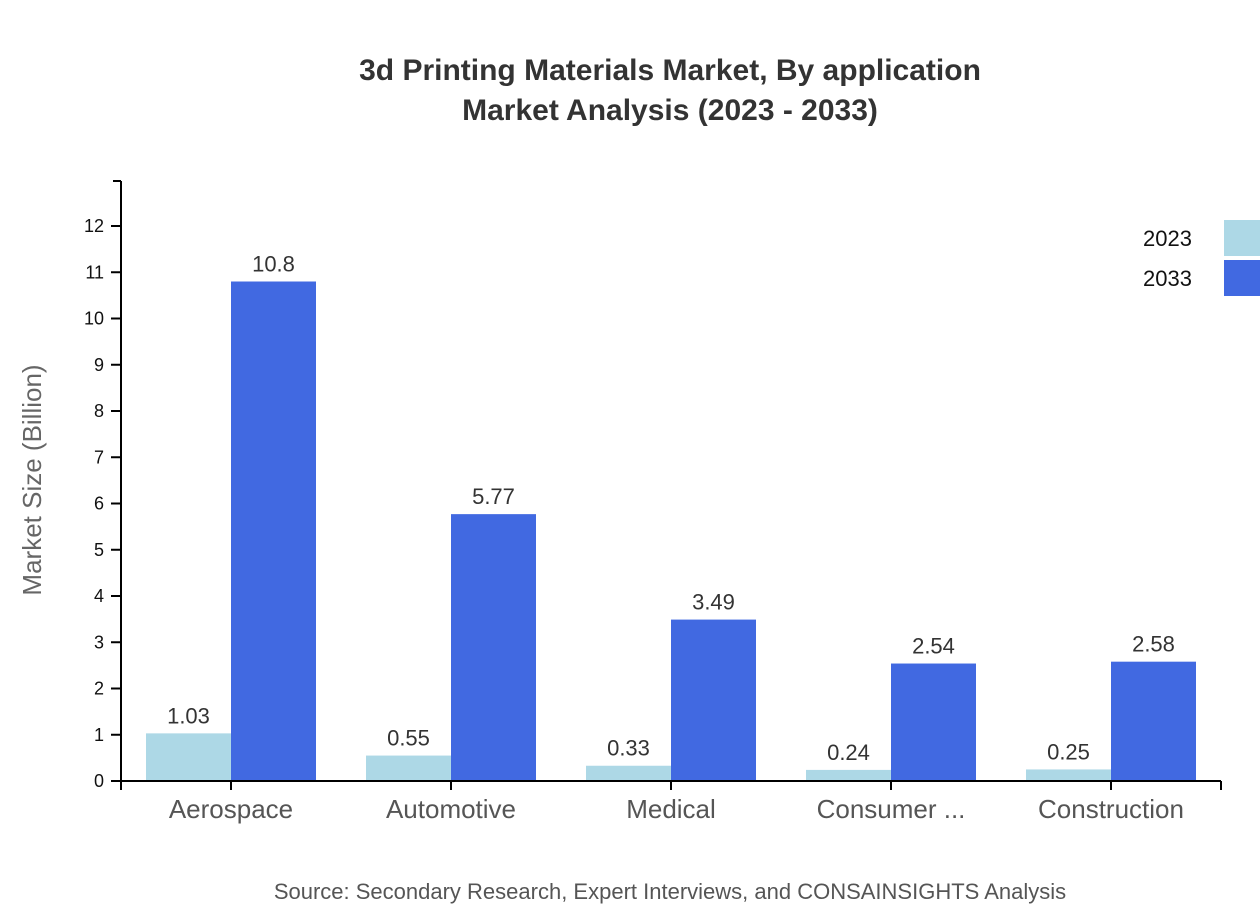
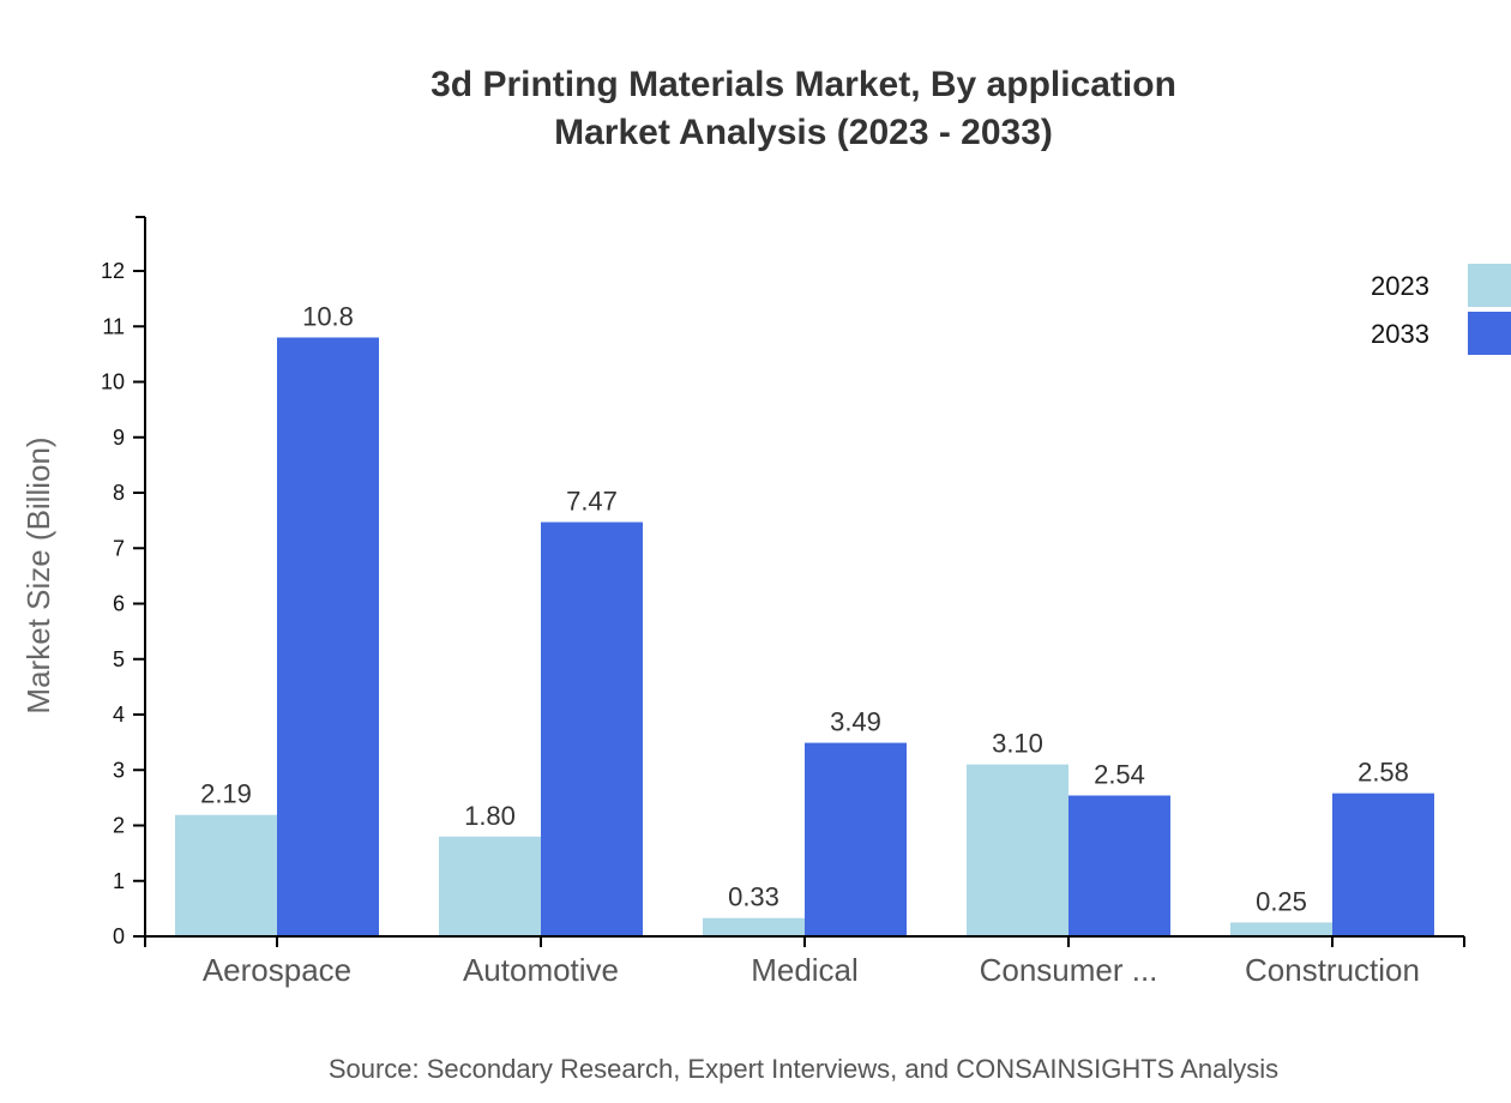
2023/Aerospace: 1.03 -> 2.19
2023/Automotive: 0.55 -> 1.80
2033/Automotive: 5.77 -> 7.47
2023/Consumer ...: 0.24 -> 3.10
